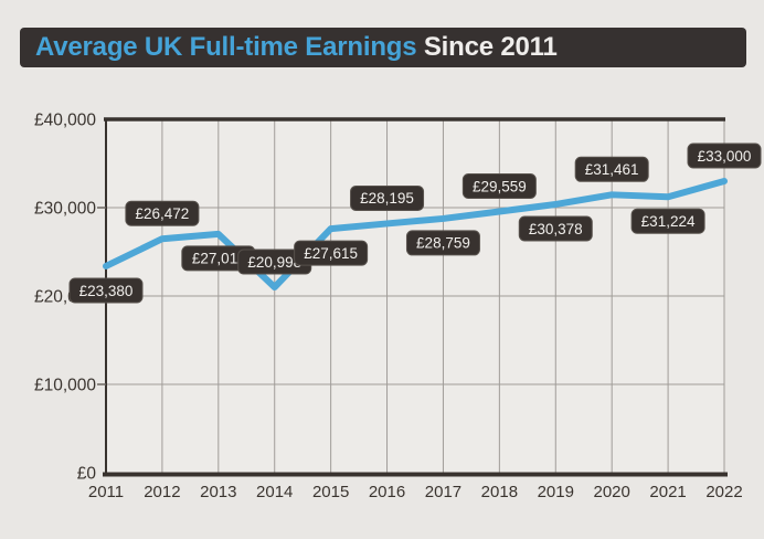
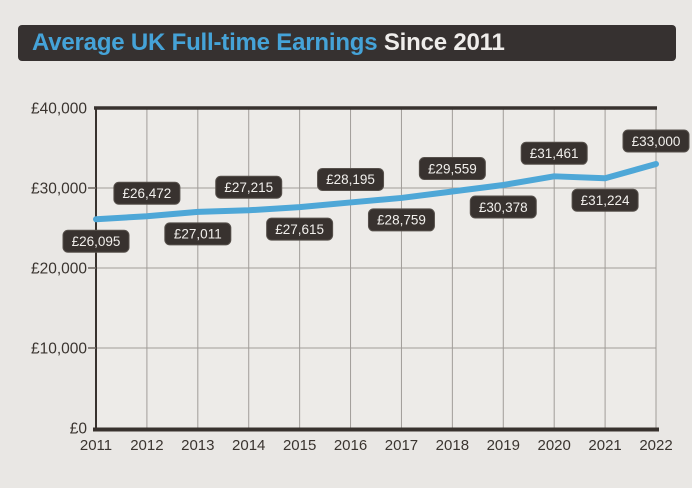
2011: £23,380 -> £26,095
2014: £20,998 -> £27,215
